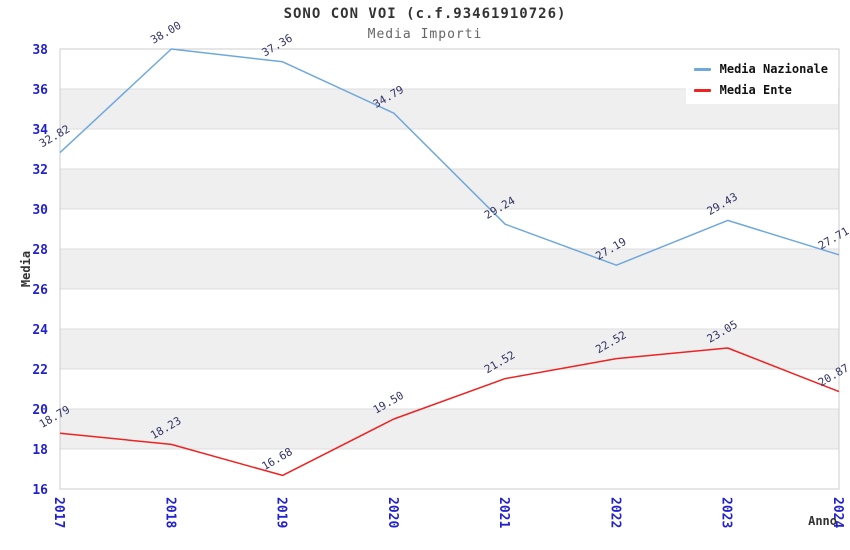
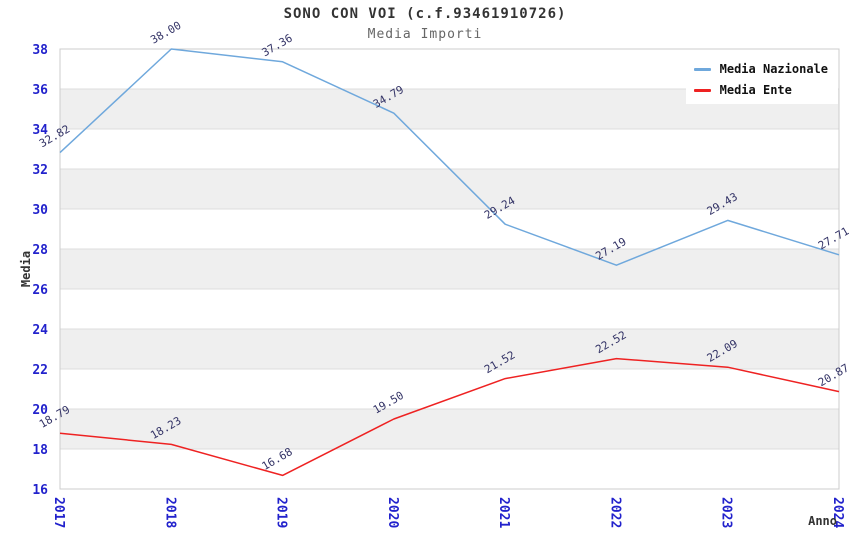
Media Ente/2023: 23.05 -> 22.09
